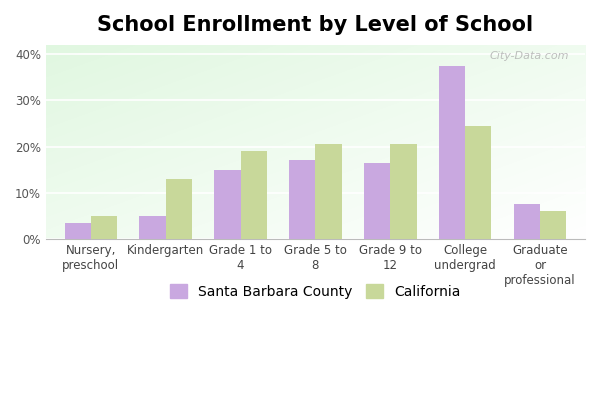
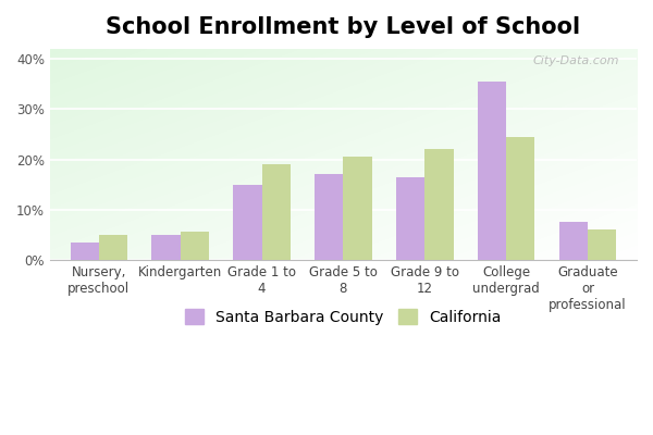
California/Kindergarten: 13.0% -> 5.5%
California/Grade 9 to 12: 20.5% -> 22.0%
Santa Barbara County/College undergrad: 37.5% -> 35.5%
